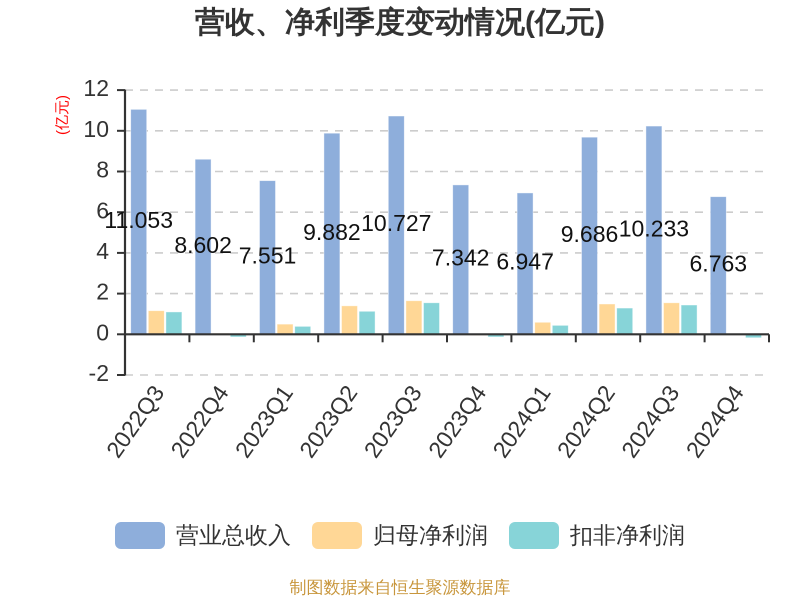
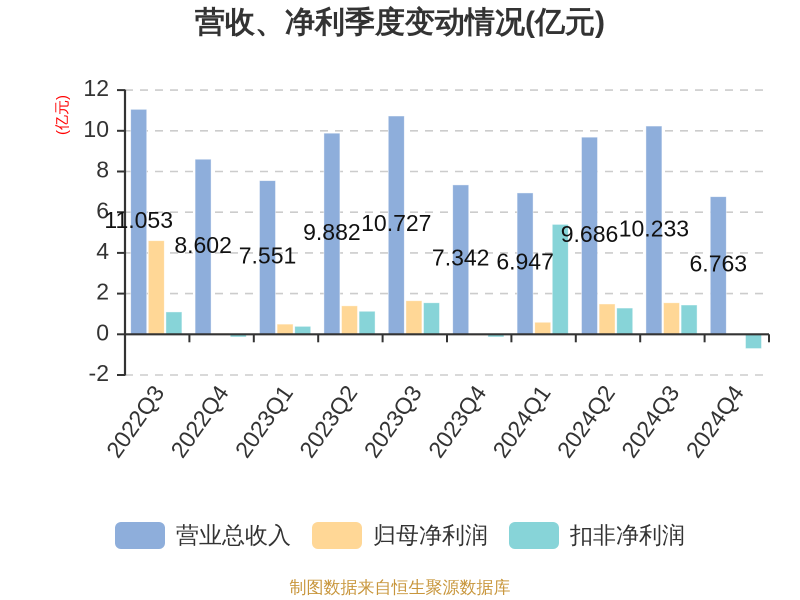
归母净利润/2022Q3: 1.2 -> 4.6
扣非净利润/2024Q1: 0.4 -> 5.4
扣非净利润/2024Q4: -0.2 -> -0.7
